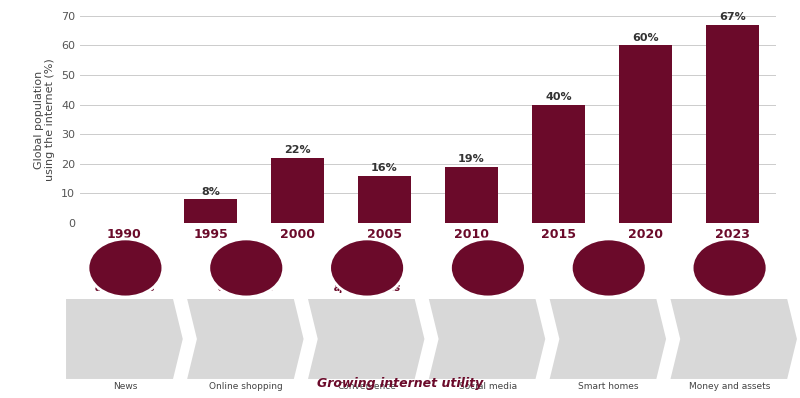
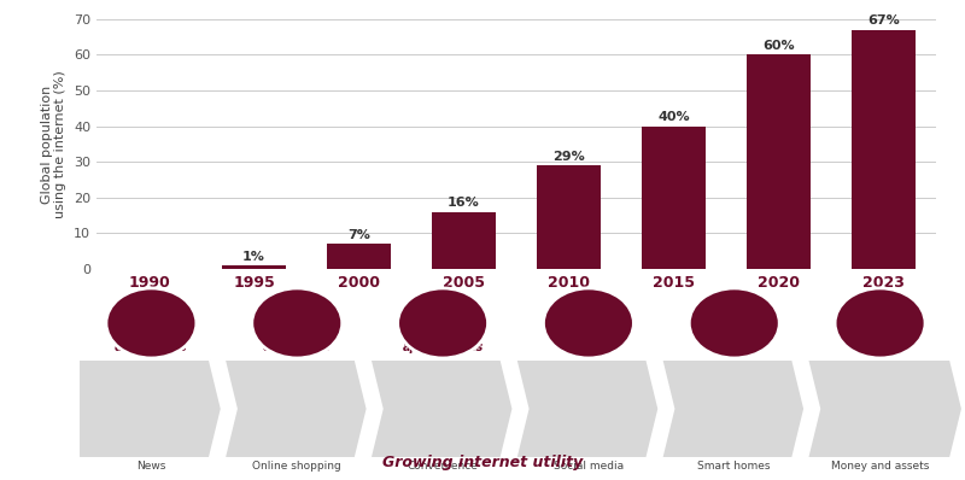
1995: 8% -> 1%
2000: 22% -> 7%
2010: 19% -> 29%
